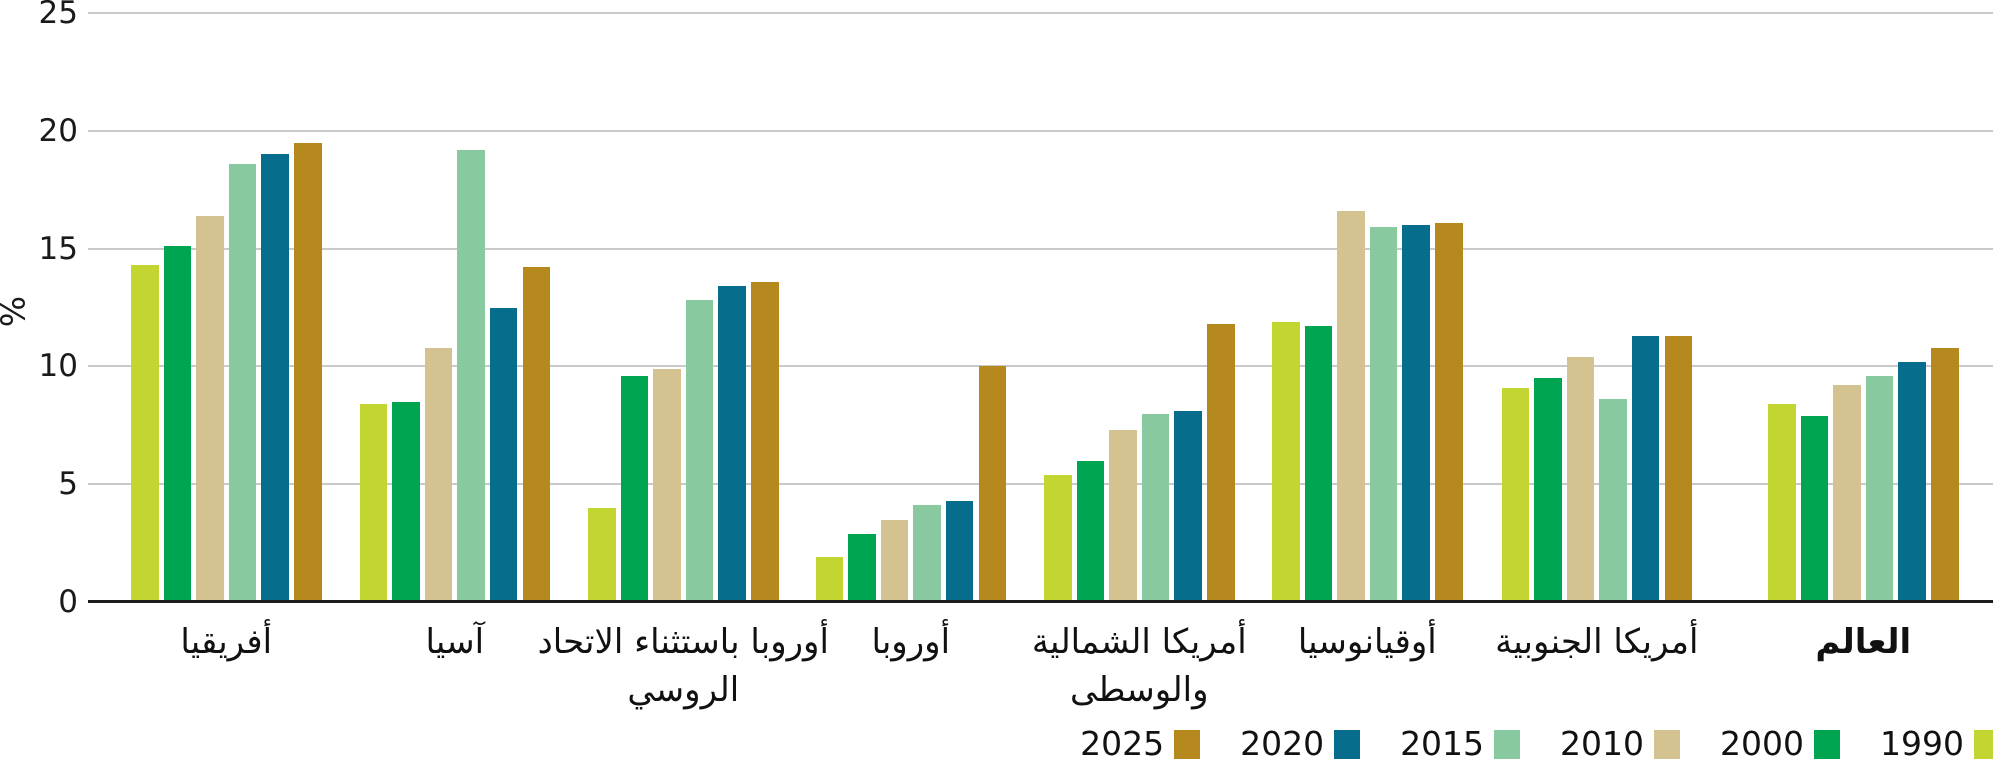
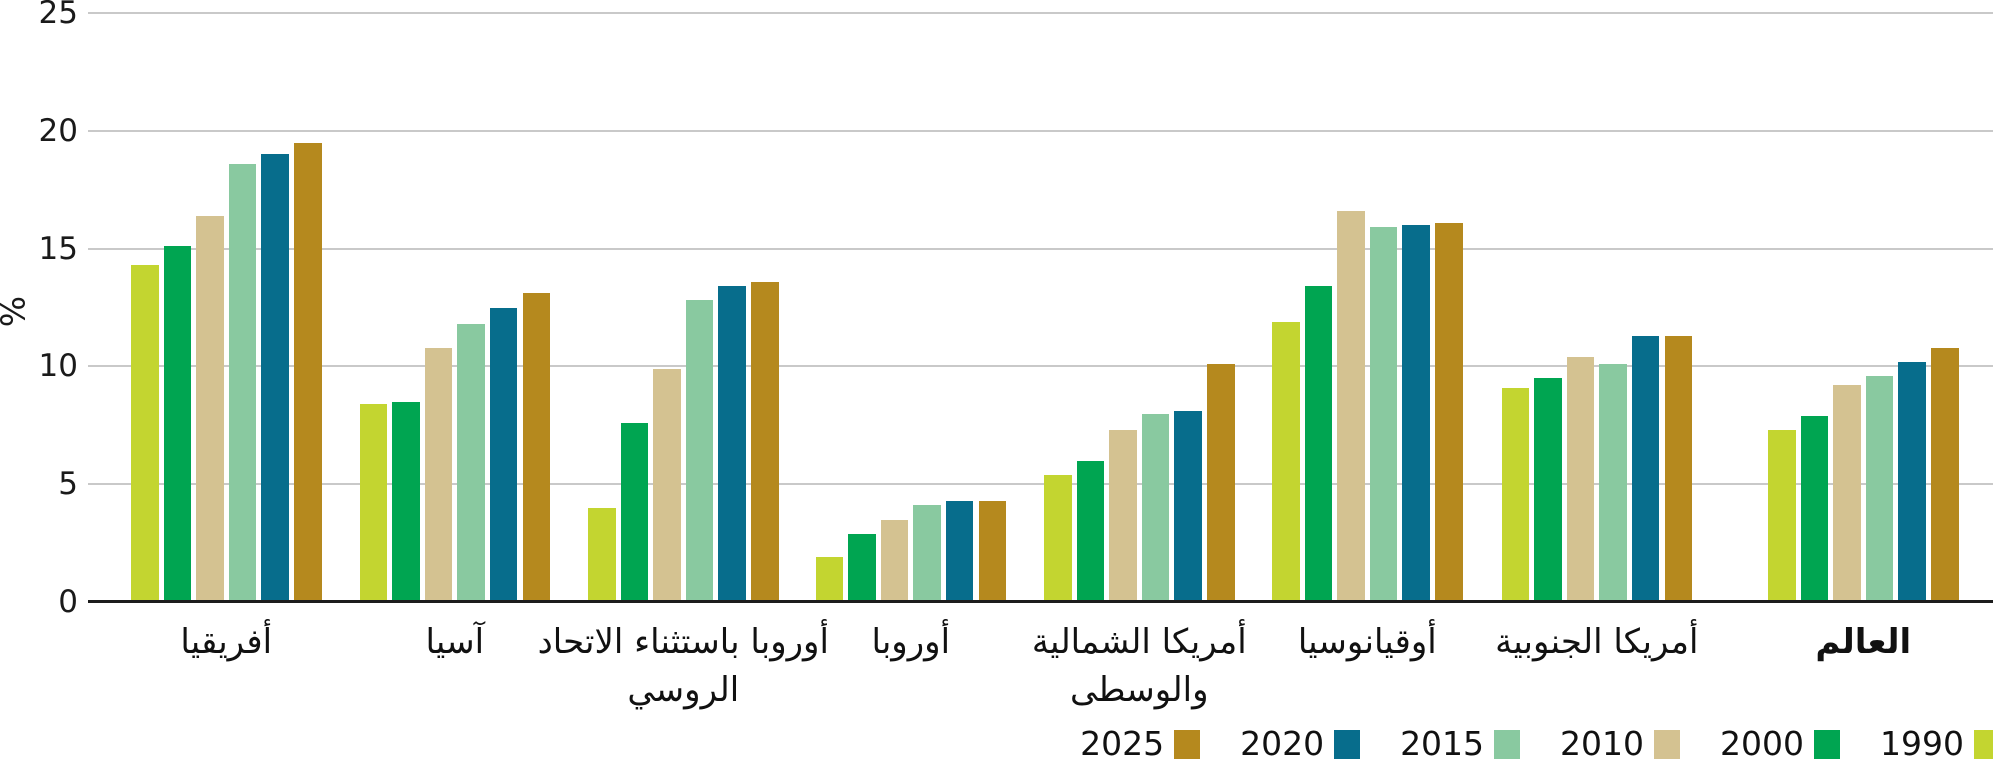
2015/آسيا: 19.2 -> 11.8
2025/آسيا: 14.2 -> 13.1
2000/أوروبا باستثناء الاتحاد الروسي: 9.6 -> 7.6
2025/أوروبا: 10.0 -> 4.3
2025/أمريكا الشمالية والوسطى: 11.8 -> 10.1
2000/أوقيانوسيا: 11.7 -> 13.4
2015/أمريكا الجنوبية: 8.6 -> 10.1
1990/العالم: 8.4 -> 7.3
